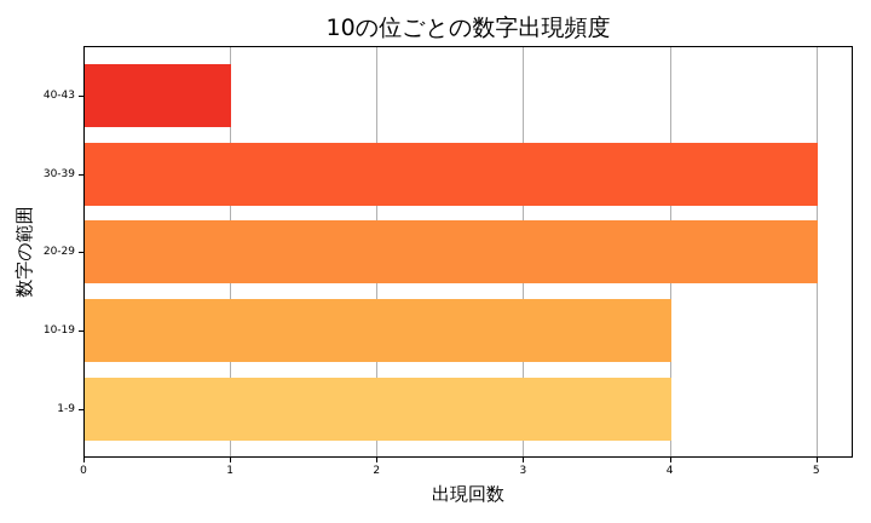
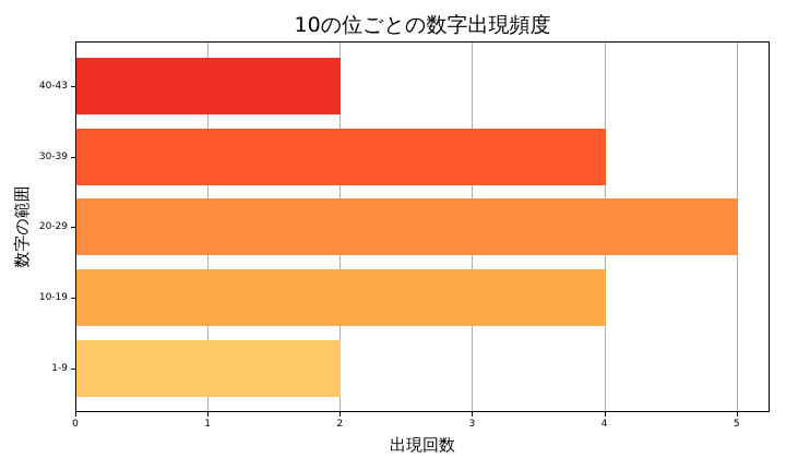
1-9: 4 -> 2
30-39: 5 -> 4
40-43: 1 -> 2
